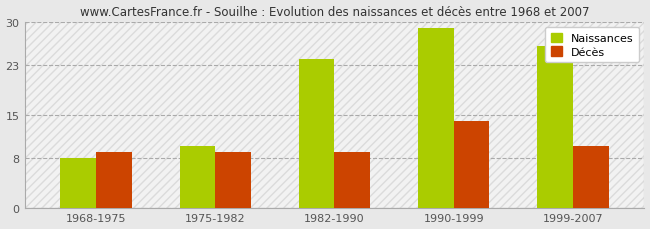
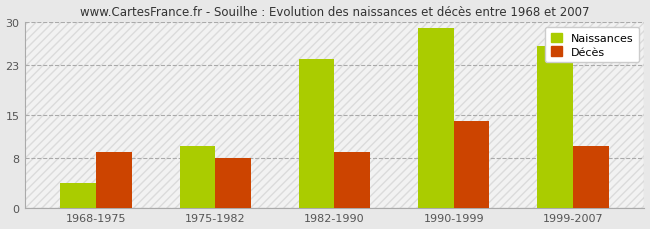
Naissances/1968-1975: 8 -> 4
Décès/1975-1982: 9 -> 8
